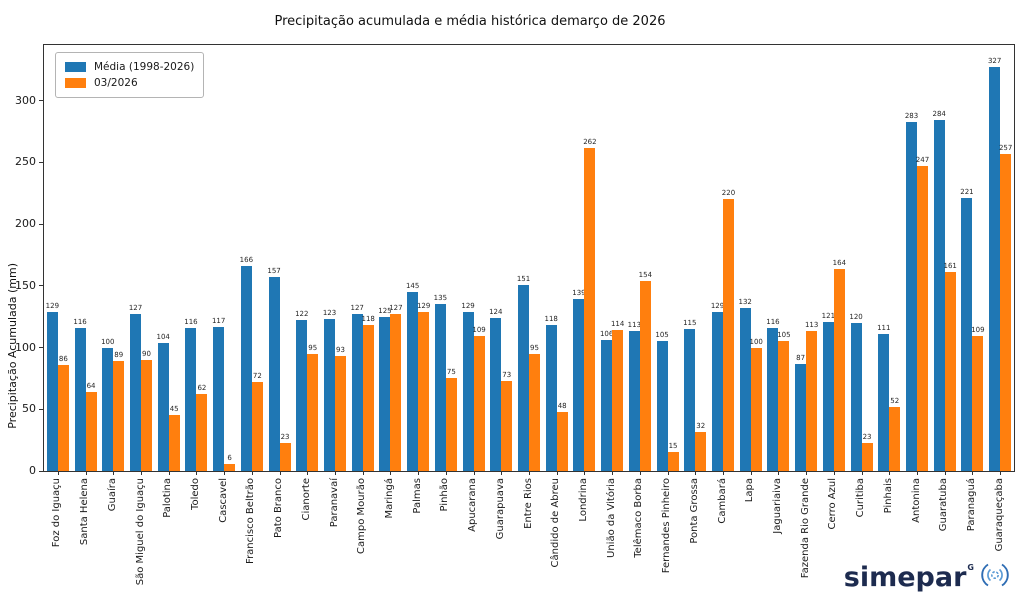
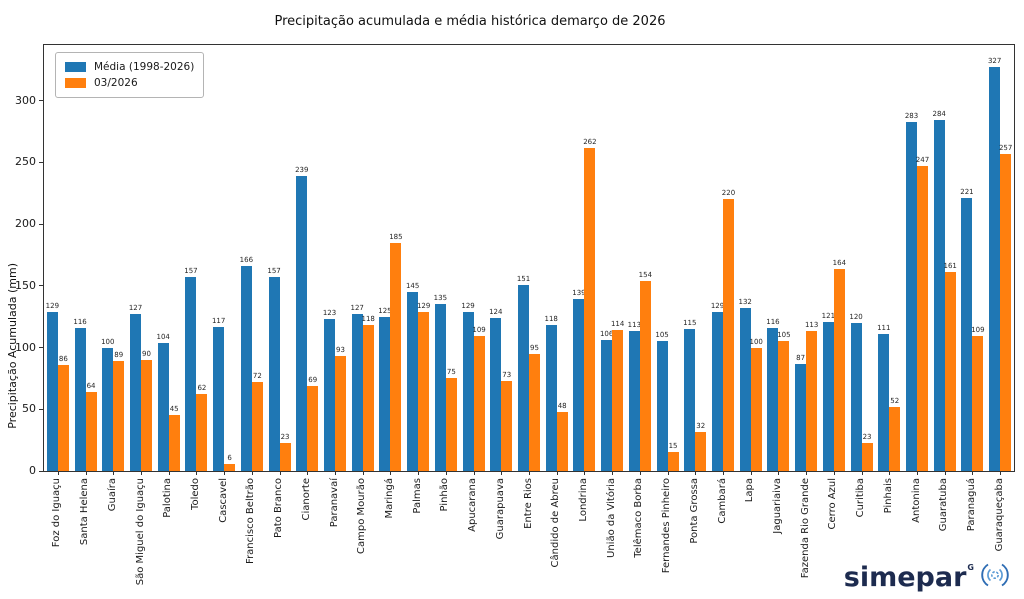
Média (1998-2026)/Toledo: 116 -> 157
Média (1998-2026)/Cianorte: 122 -> 239
03/2026/Cianorte: 95 -> 69
03/2026/Maringá: 127 -> 185
